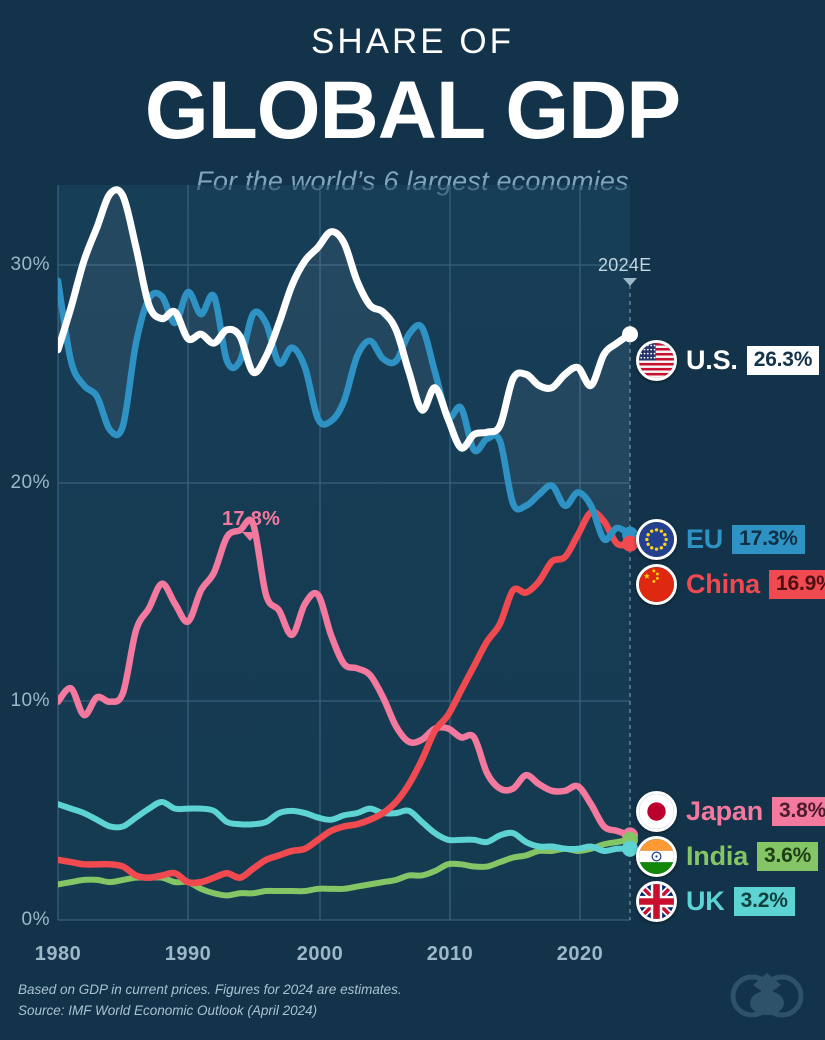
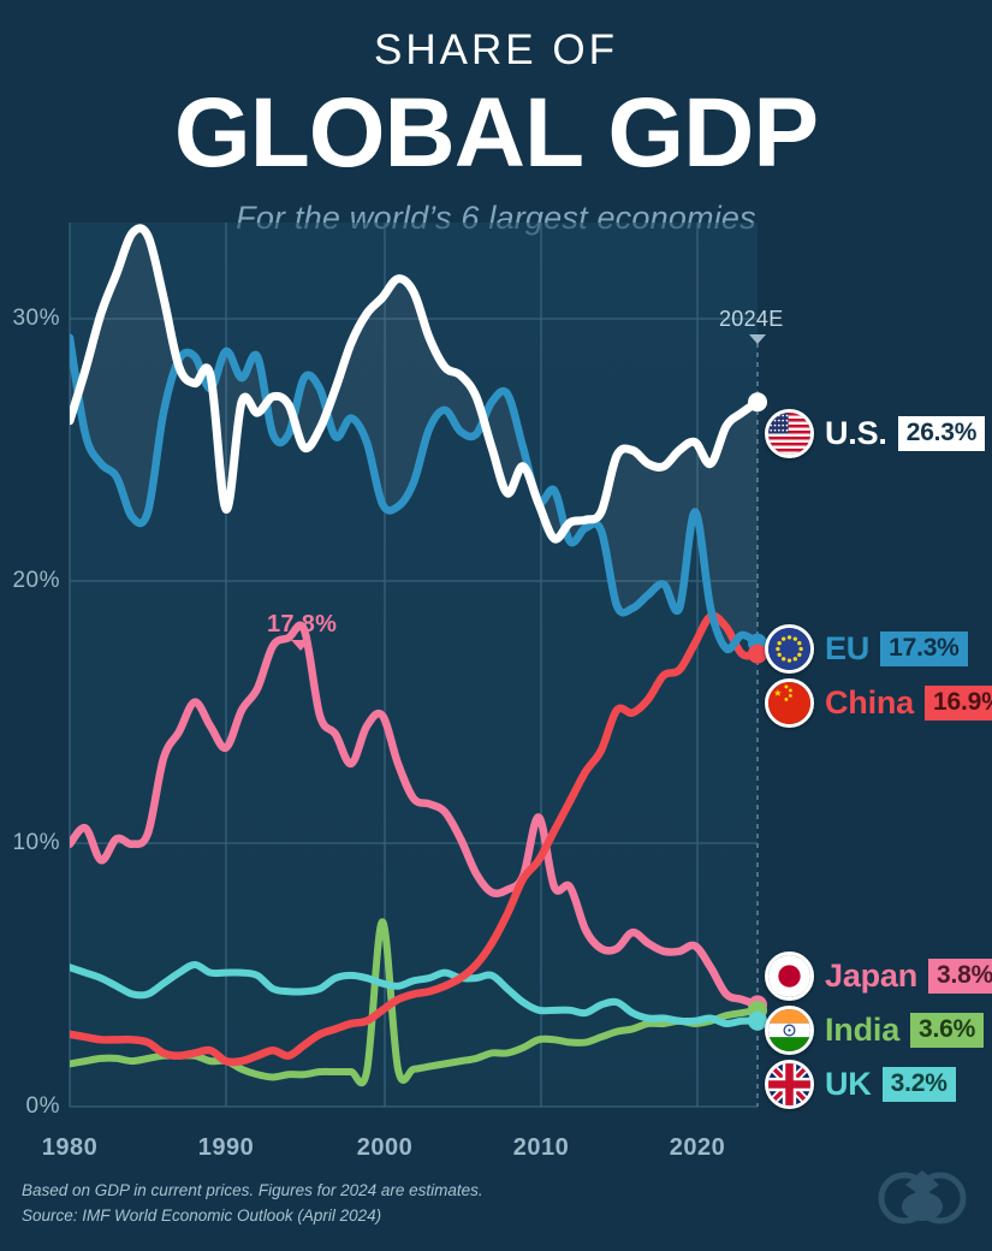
U.S./1990: 26.1% -> 22.3%
India/2000: 1.4% -> 6.9%
Japan/2010: 8.6% -> 10.8%
EU/2020: 19.2% -> 22.2%
